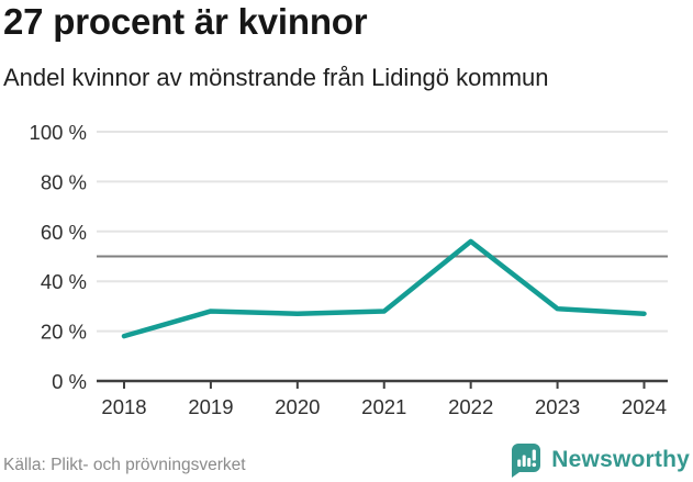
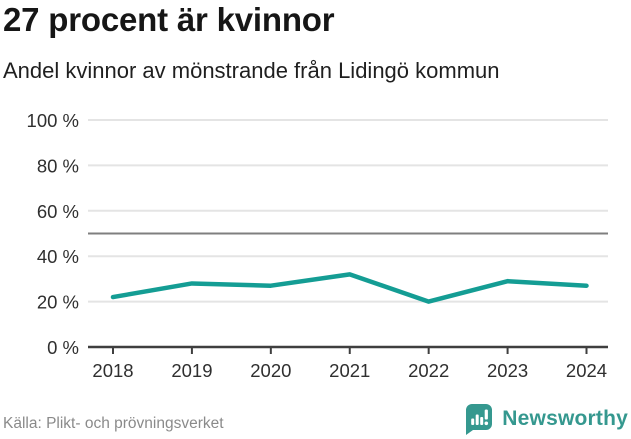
2018: 18% -> 22%
2021: 28% -> 32%
2022: 56% -> 20%
